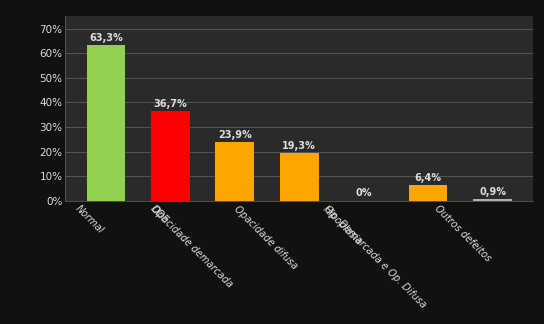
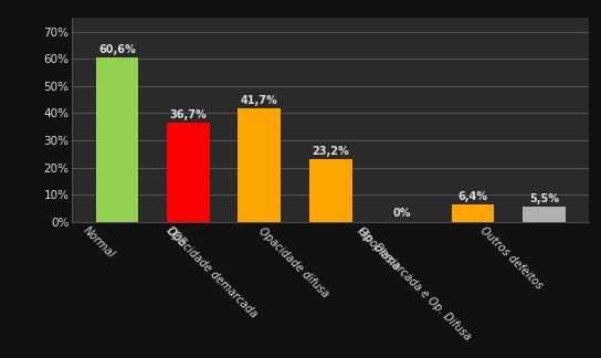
Normal: 63,3% -> 60,6%
Opacidade demarcada: 23,9% -> 41,7%
Opacidade difusa: 19,3% -> 23,2%
Outros defeitos: 0,9% -> 5,5%
